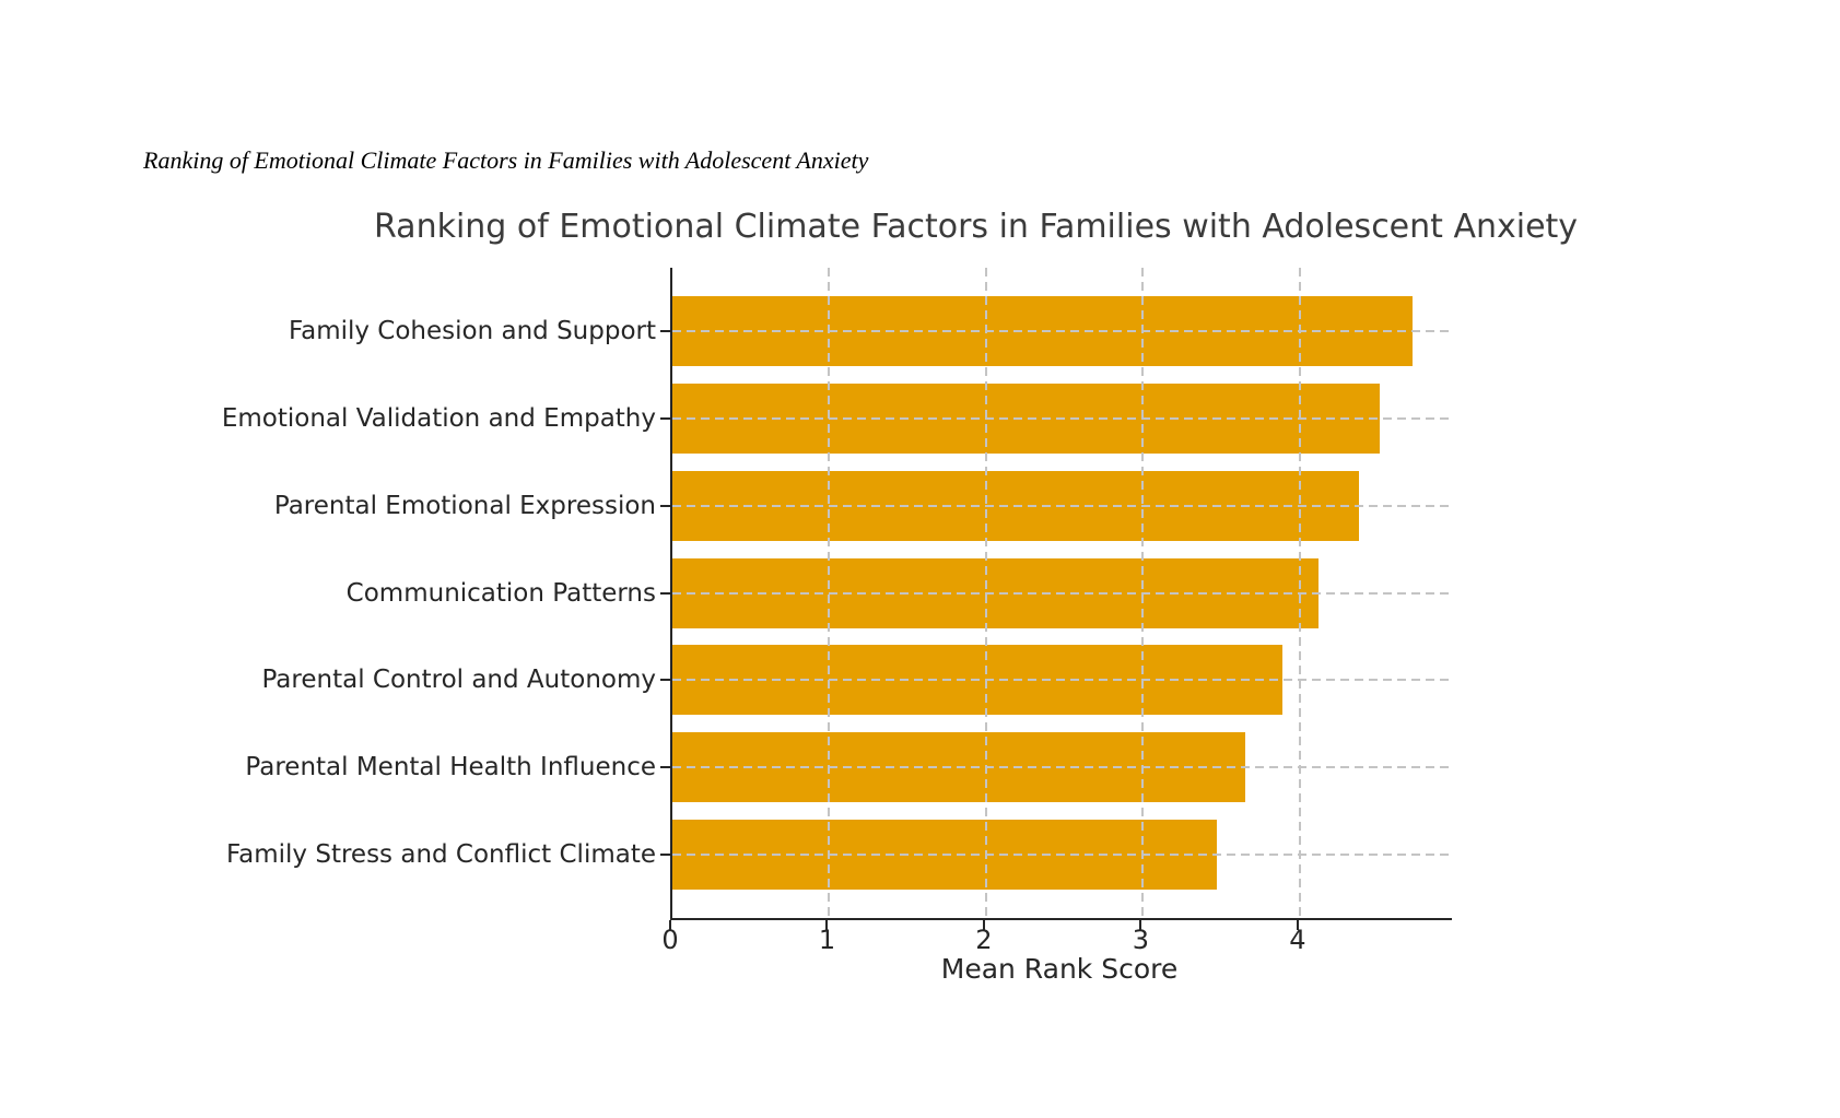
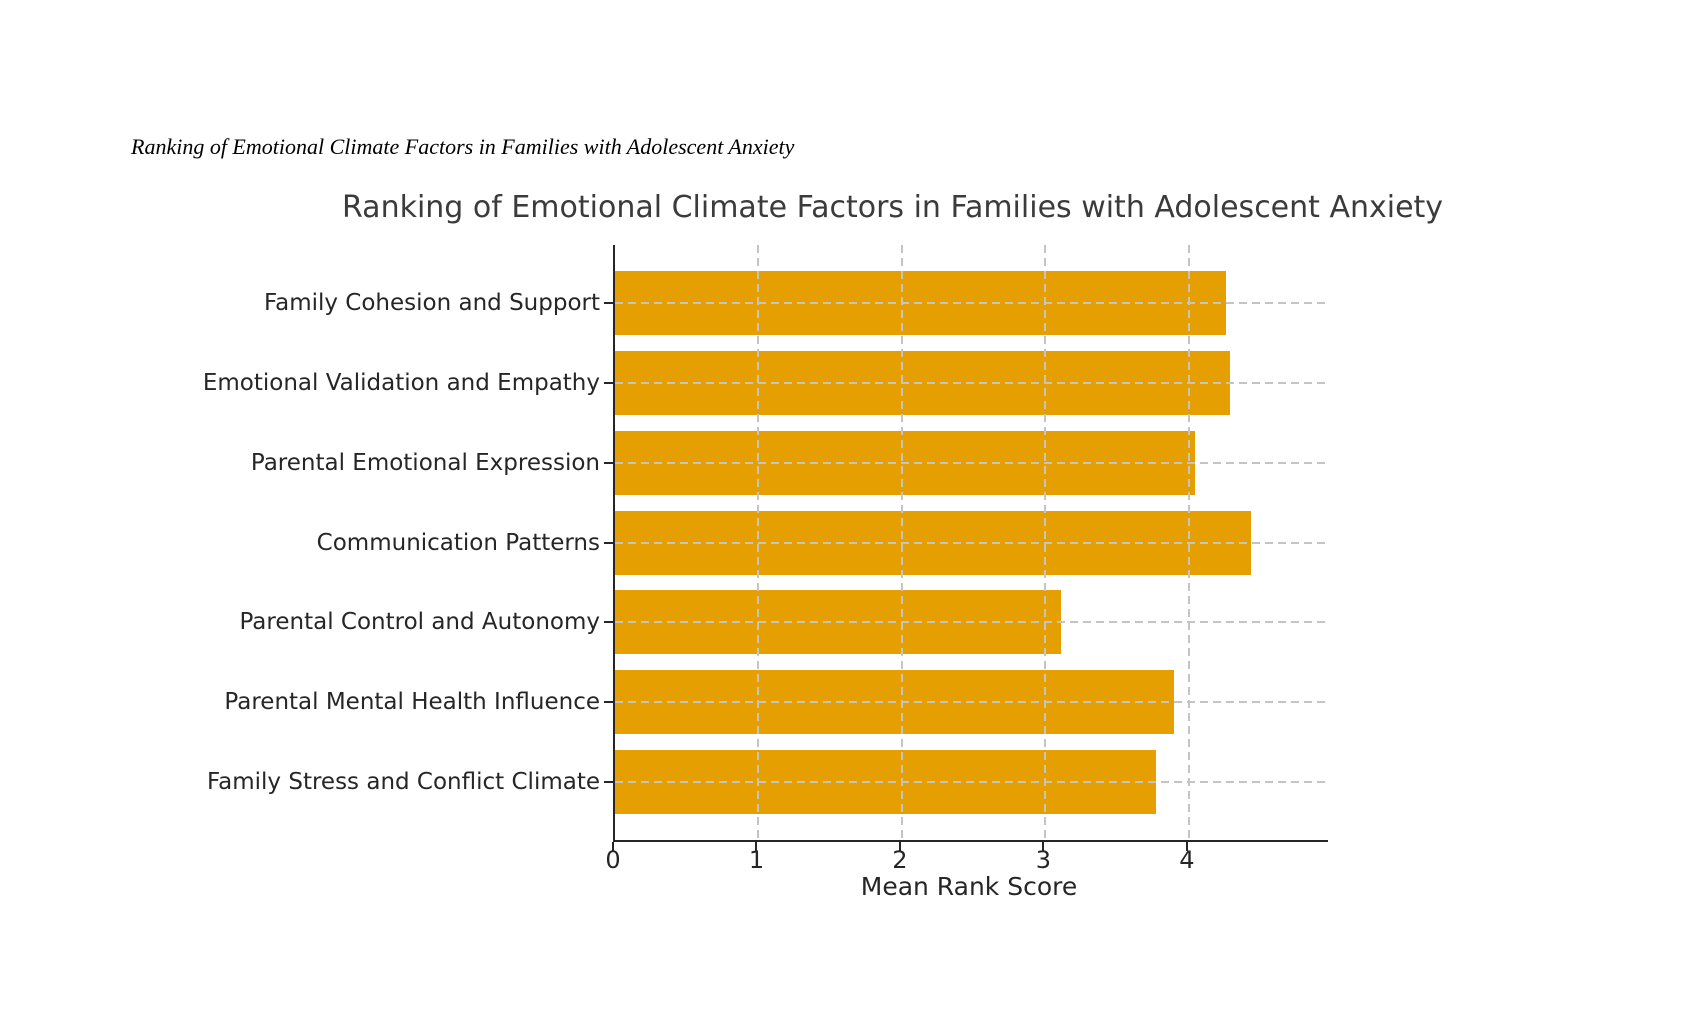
Family Cohesion and Support: 4.72 -> 4.26
Emotional Validation and Empathy: 4.51 -> 4.29
Parental Emotional Expression: 4.38 -> 4.04
Communication Patterns: 4.12 -> 4.43
Parental Control and Autonomy: 3.89 -> 3.11
Parental Mental Health Influence: 3.65 -> 3.90
Family Stress and Conflict Climate: 3.47 -> 3.77
